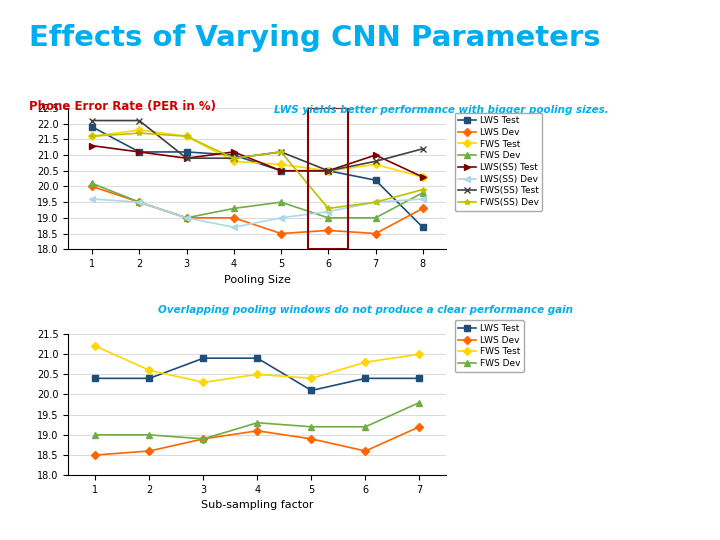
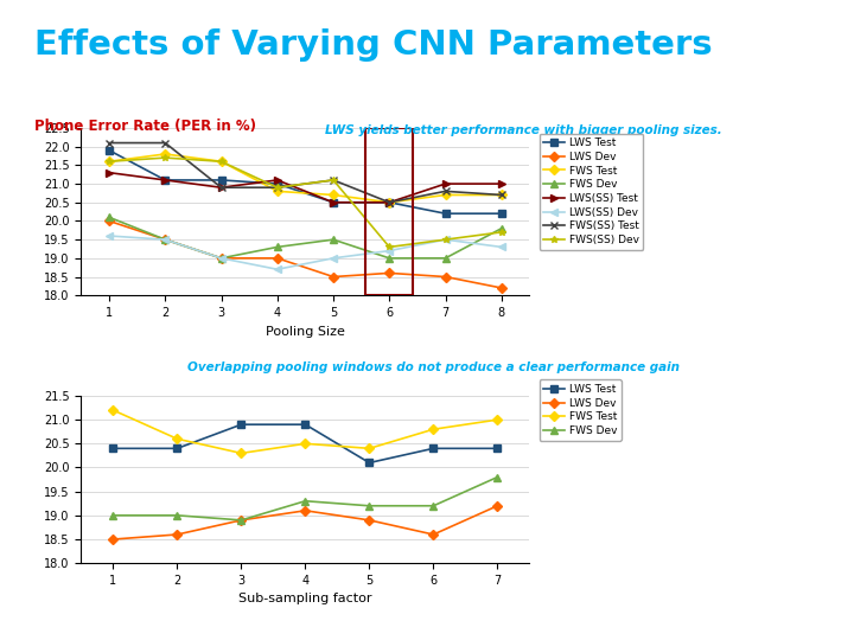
LWS Test/8: 18.7 -> 20.2
LWS Dev/8: 19.3 -> 18.2
FWS Test/8: 20.3 -> 20.7
LWS(SS) Test/8: 20.3 -> 21.0
LWS(SS) Dev/8: 19.6 -> 19.3
FWS(SS) Test/8: 21.2 -> 20.7
FWS(SS) Dev/8: 19.9 -> 19.7
